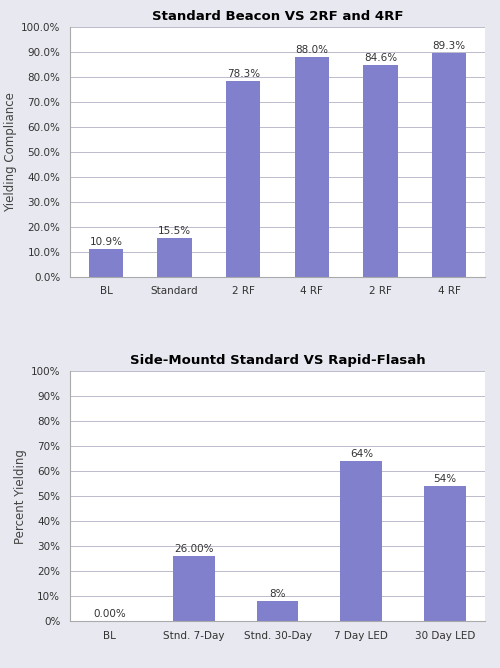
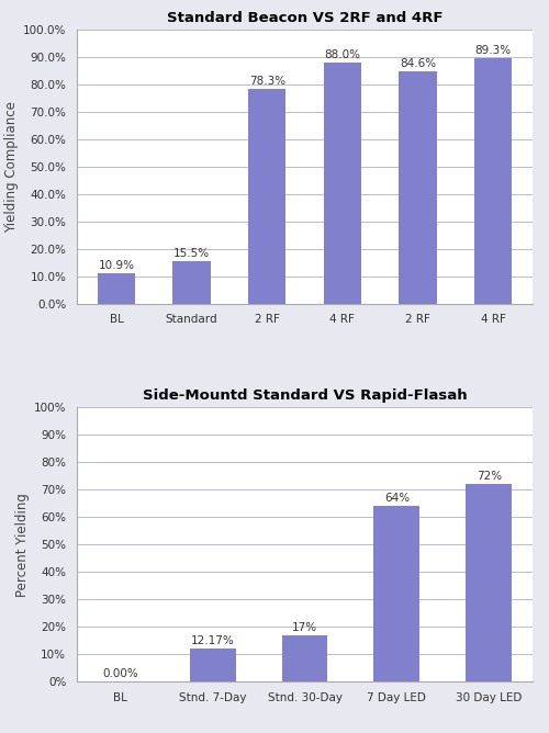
Side-Mountd Standard VS Rapid-Flasah/Stnd. 7-Day: 26.00% -> 12.17%
Side-Mountd Standard VS Rapid-Flasah/Stnd. 30-Day: 8% -> 17%
Side-Mountd Standard VS Rapid-Flasah/30 Day LED: 54% -> 72%
